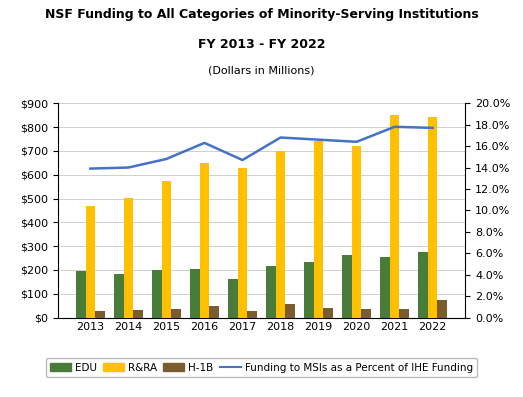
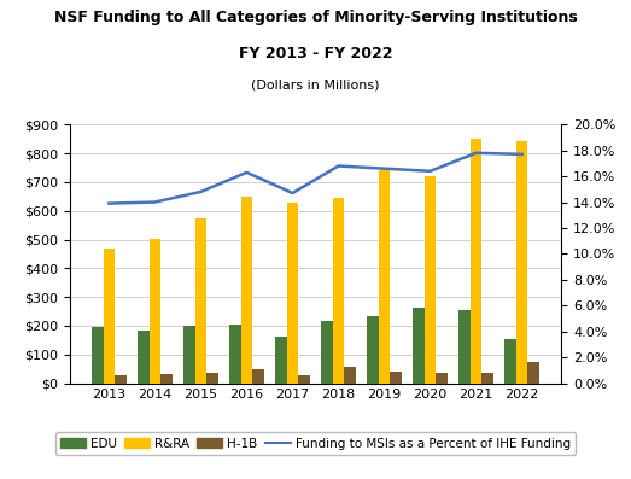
R&RA/2018: $700 -> $645
EDU/2022: $277 -> $155
